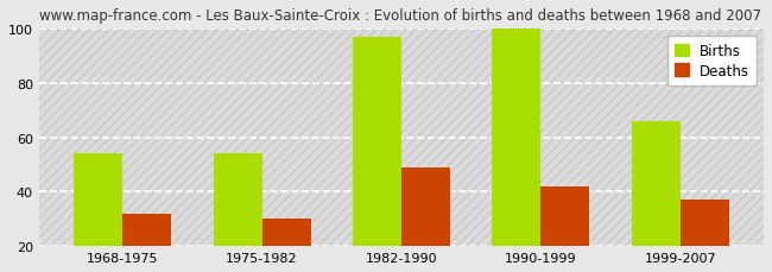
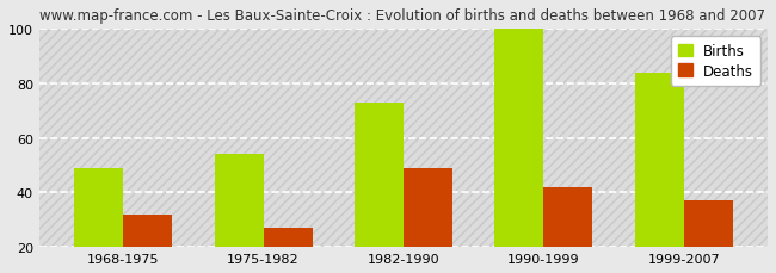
Births/1968-1975: 54 -> 49
Deaths/1975-1982: 30 -> 27
Births/1982-1990: 97 -> 73
Births/1999-2007: 66 -> 84
